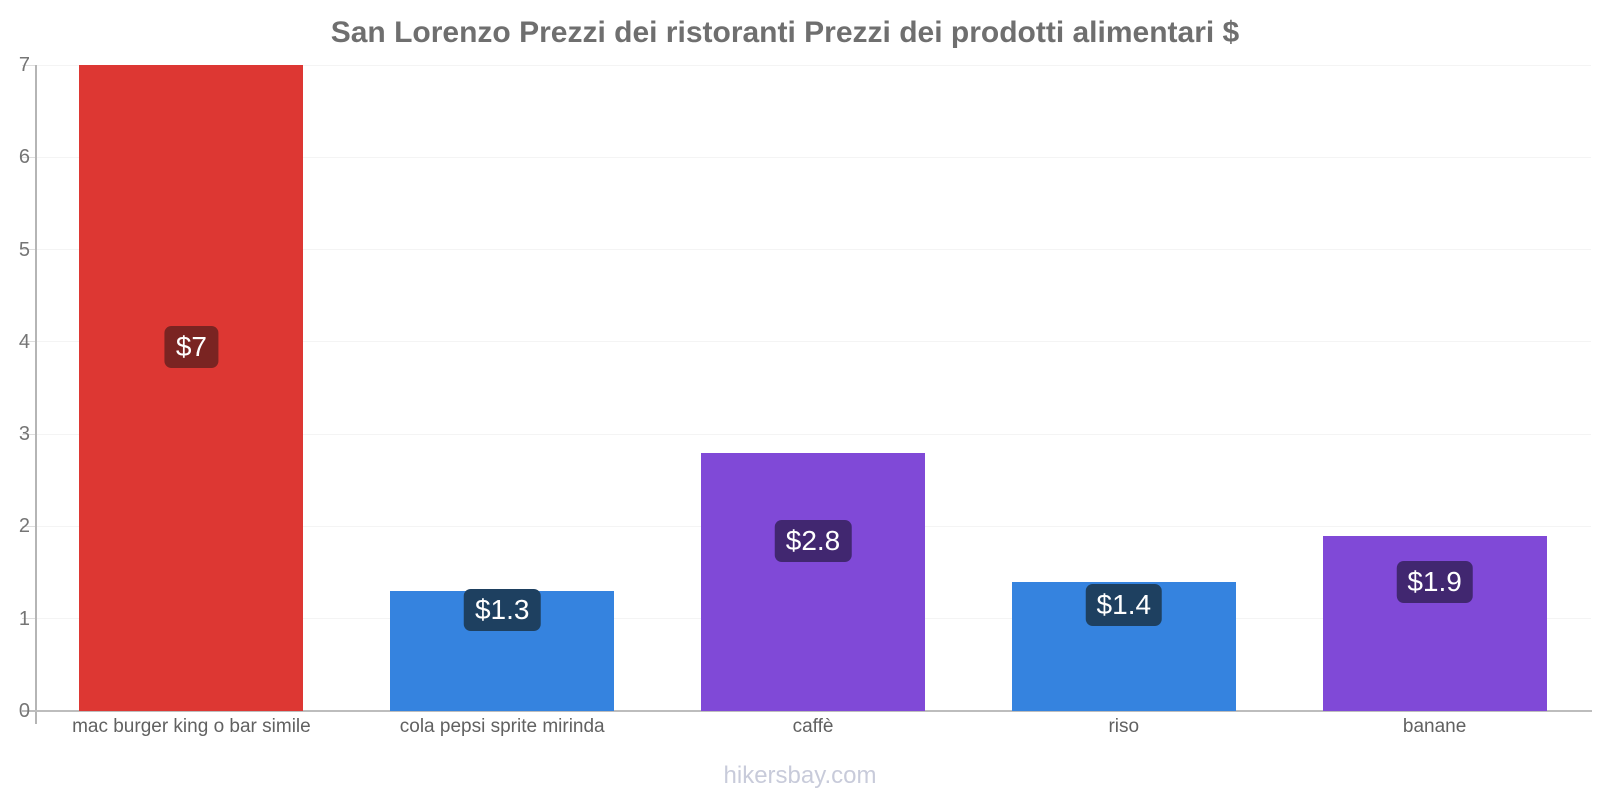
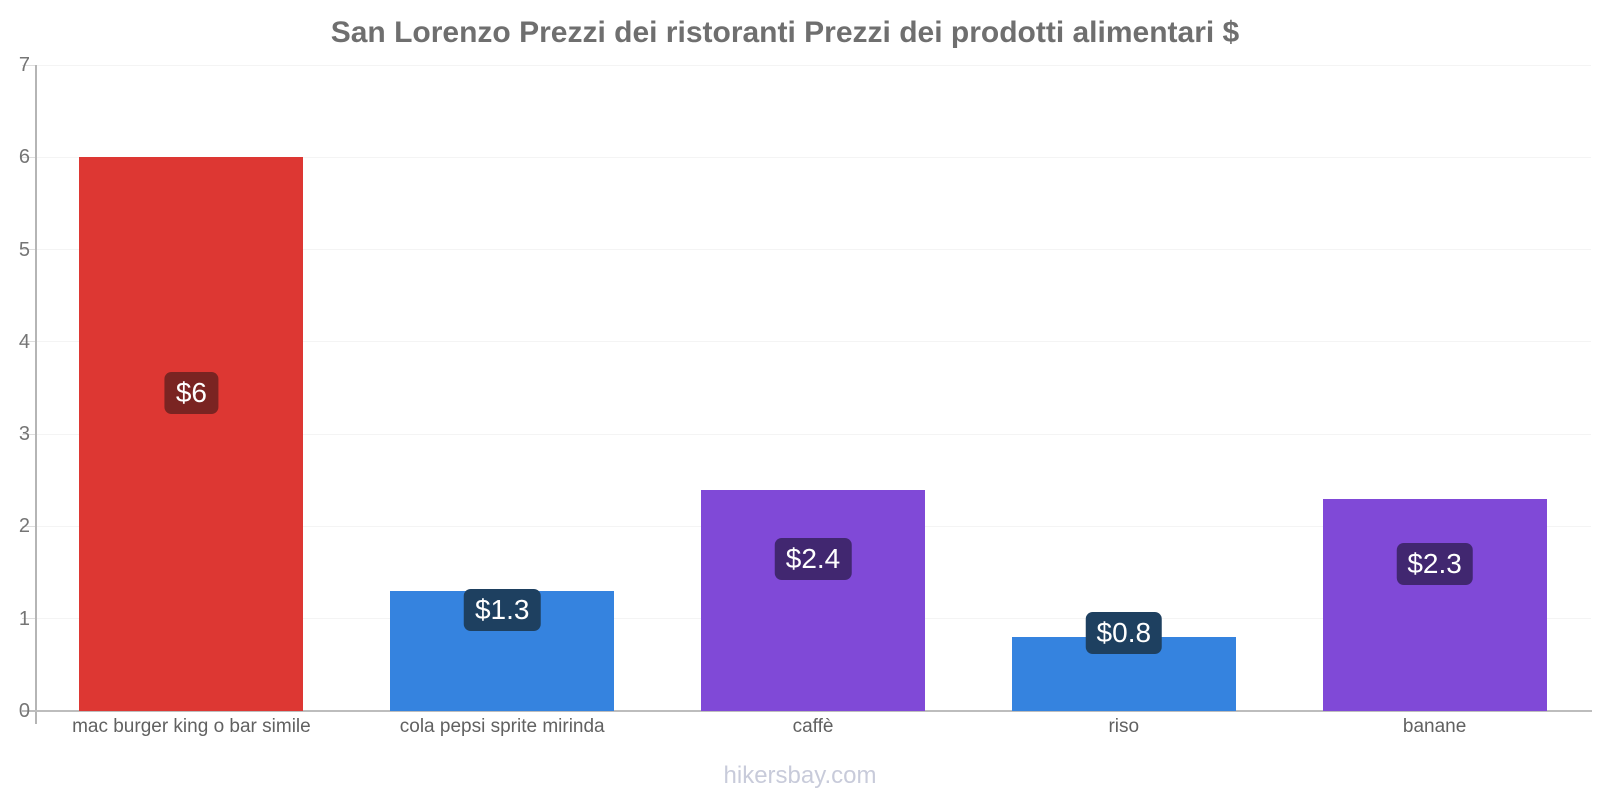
mac burger king o bar simile: $7 -> $6
caffè: $2.8 -> $2.4
riso: $1.4 -> $0.8
banane: $1.9 -> $2.3
